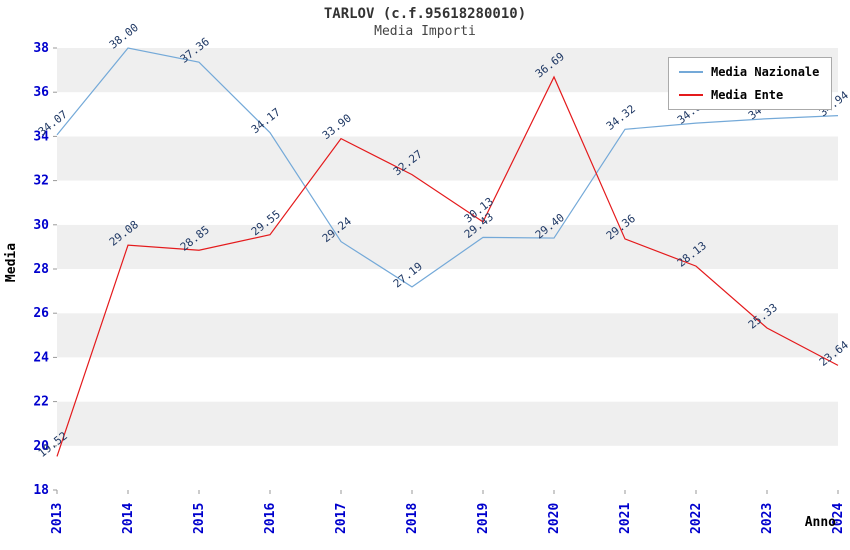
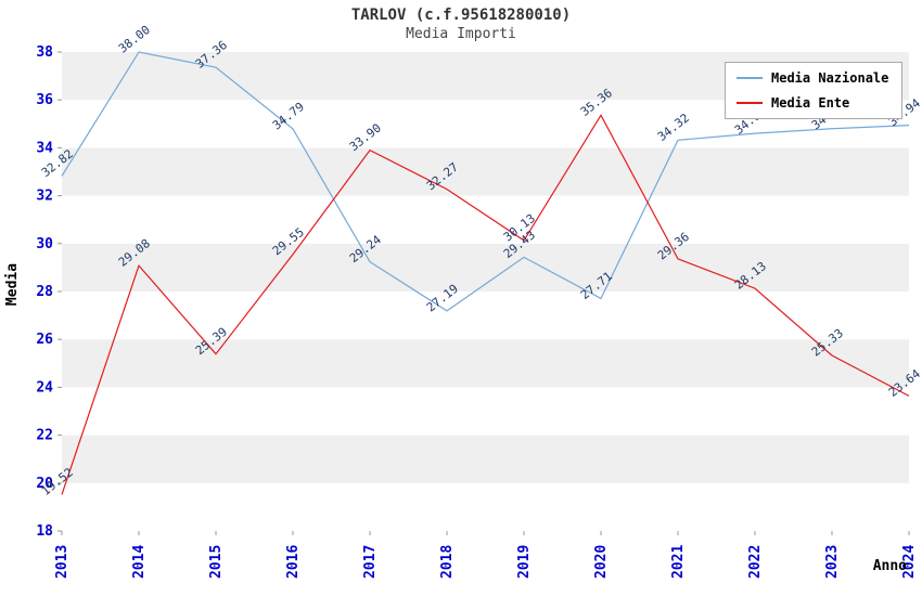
Media Nazionale/2013: 34.07 -> 32.82
Media Ente/2015: 28.85 -> 25.39
Media Nazionale/2016: 34.17 -> 34.79
Media Nazionale/2020: 29.40 -> 27.71
Media Ente/2020: 36.69 -> 35.36
